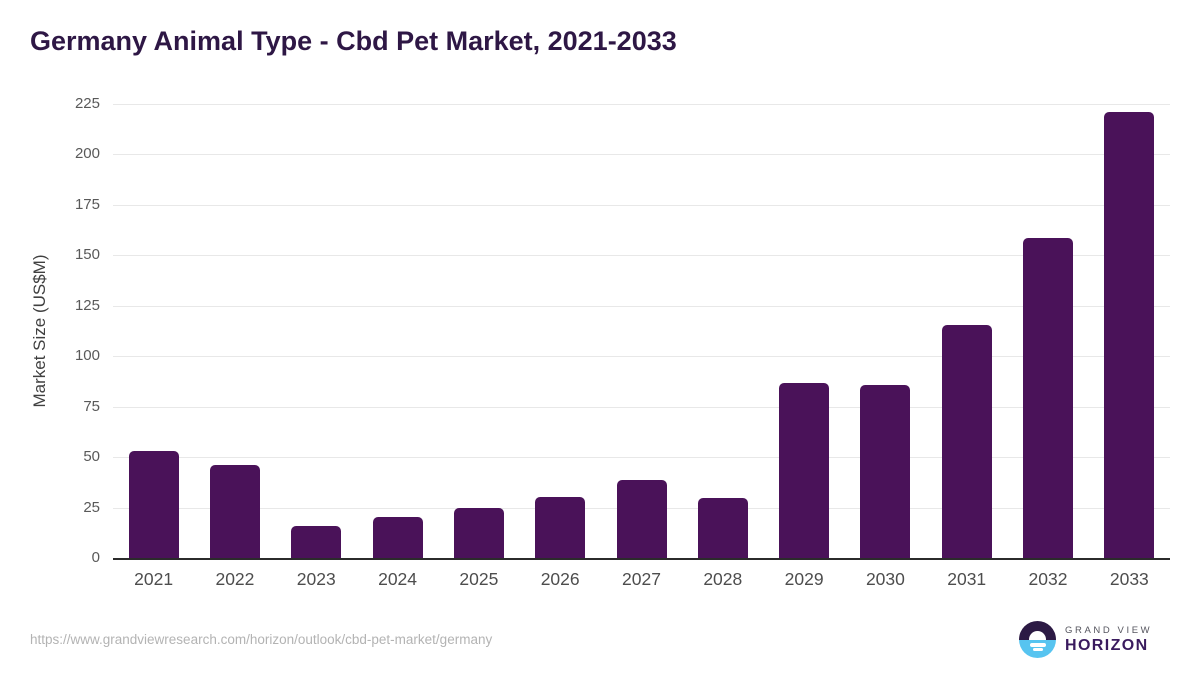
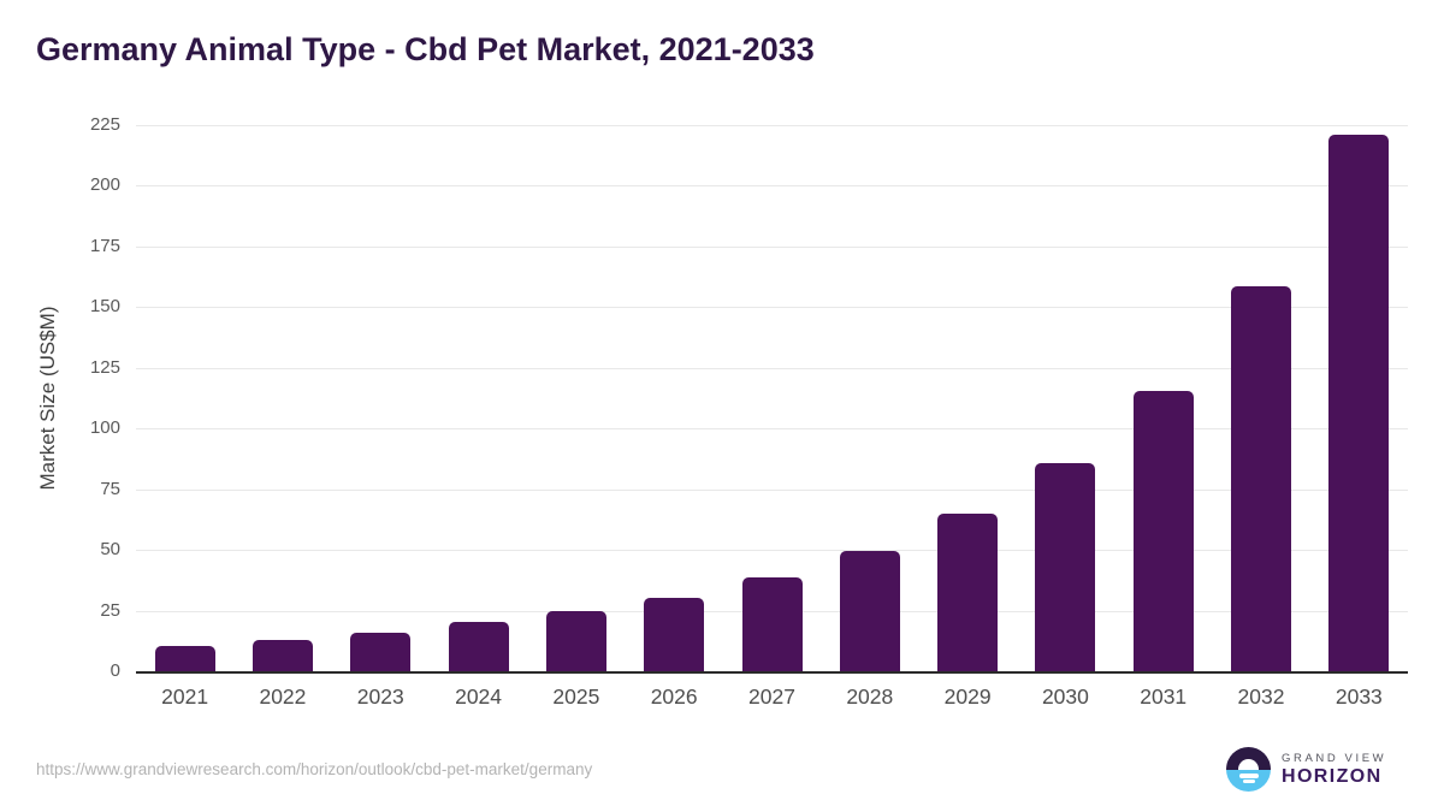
2021: 53 -> 10
2022: 46 -> 13
2028: 30 -> 50
2029: 87 -> 65
